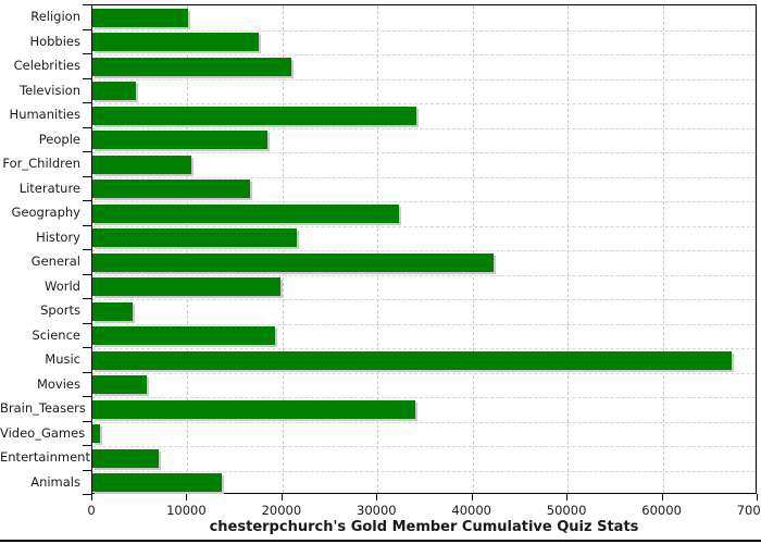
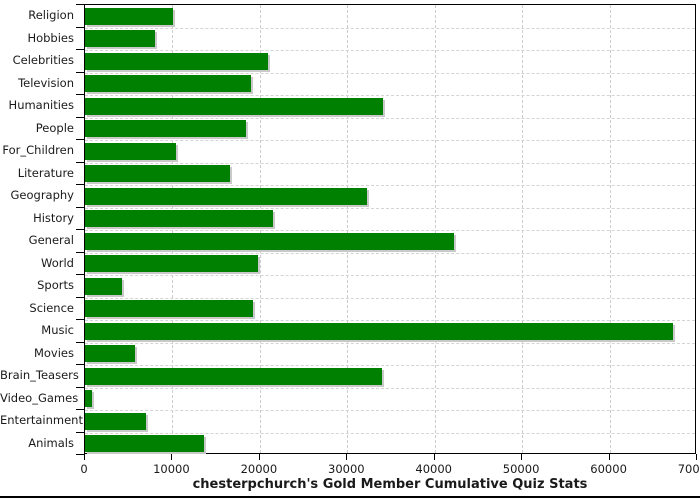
Hobbies: 18000 -> 8000
Television: 5000 -> 19000
